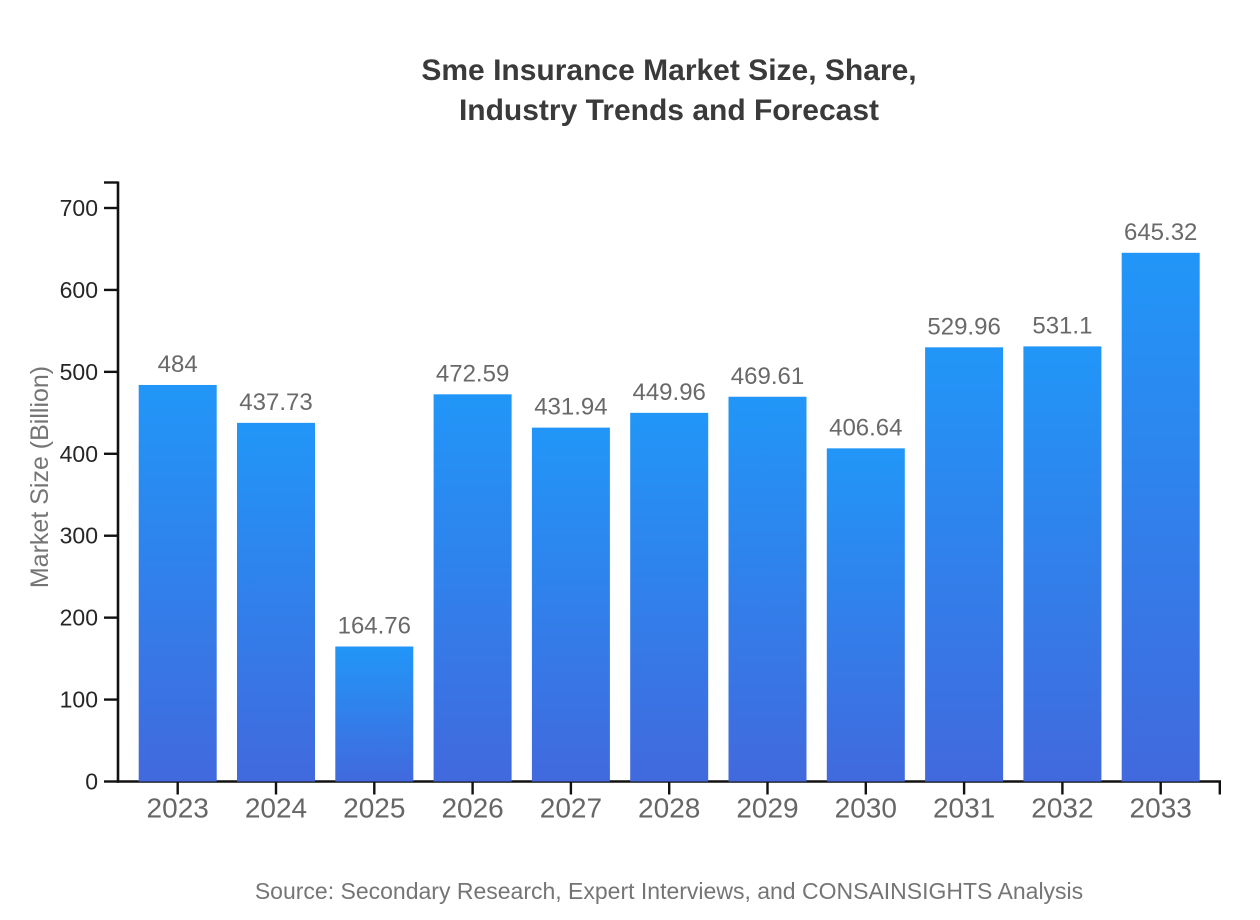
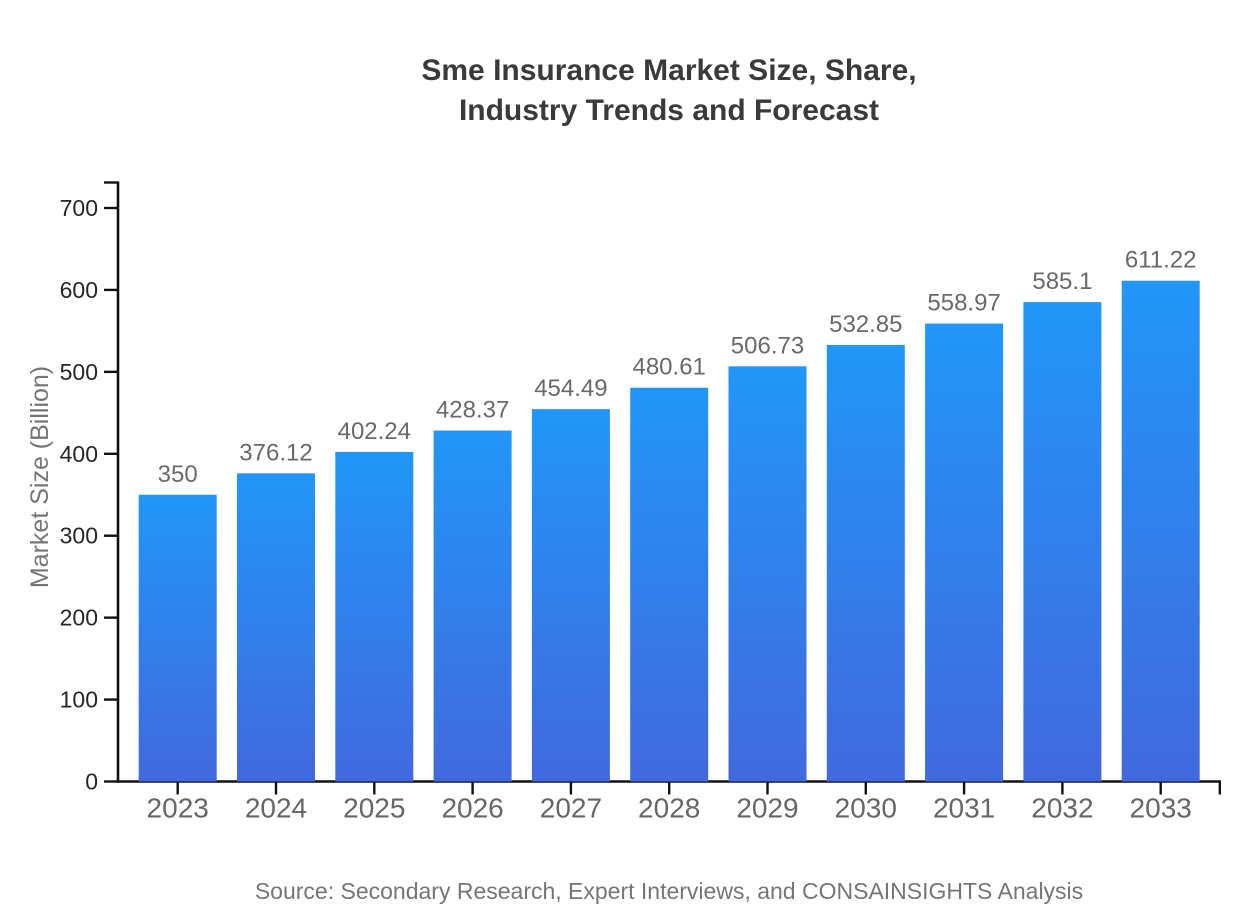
2023: 484 -> 350
2024: 437.73 -> 376.12
2025: 164.76 -> 402.24
2026: 472.59 -> 428.37
2027: 431.94 -> 454.49
2028: 449.96 -> 480.61
2029: 469.61 -> 506.73
2030: 406.64 -> 532.85
2031: 529.96 -> 558.97
2032: 531.1 -> 585.1
2033: 645.32 -> 611.22
